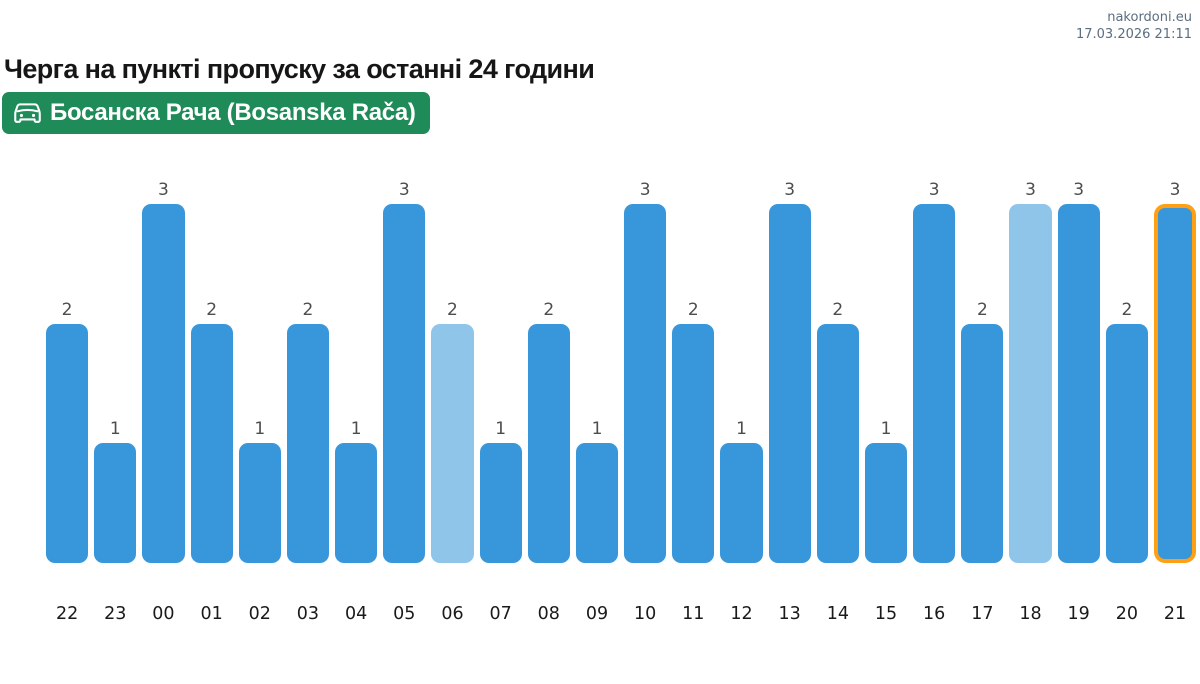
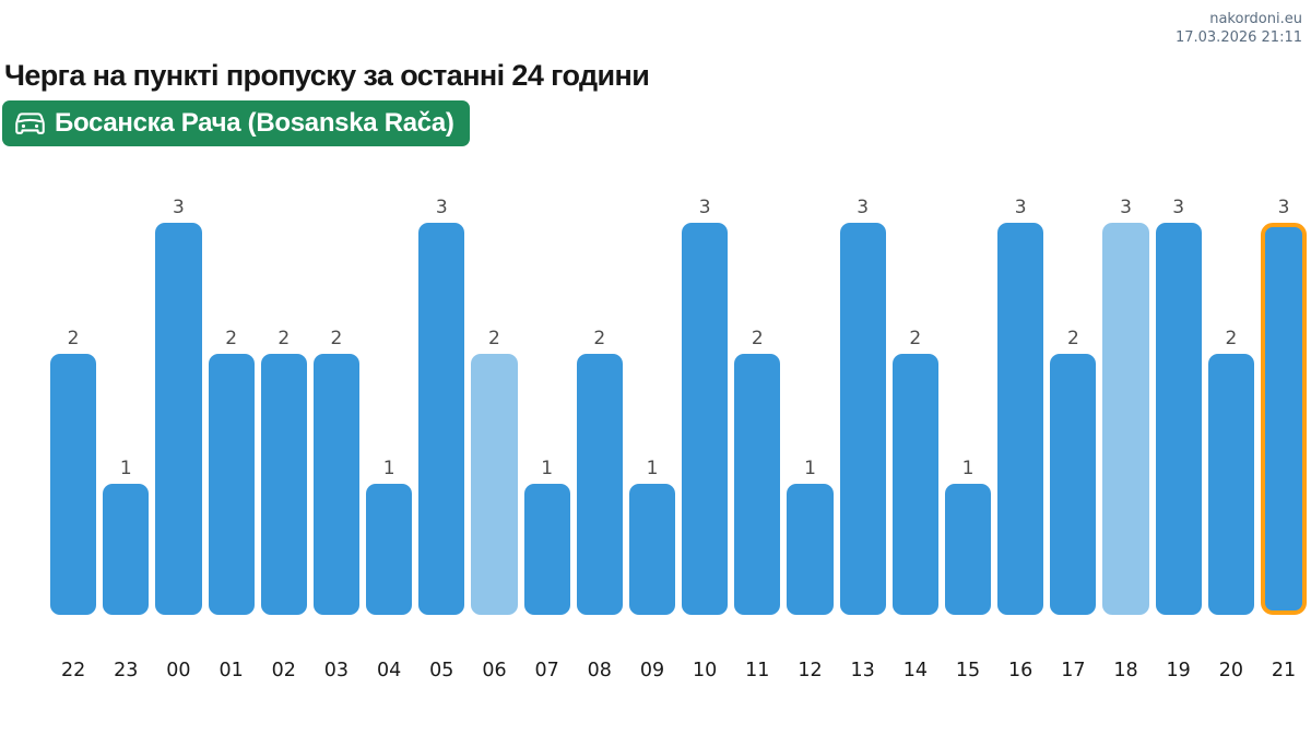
02: 1 -> 2
